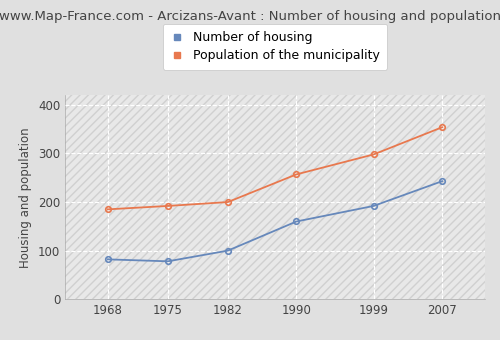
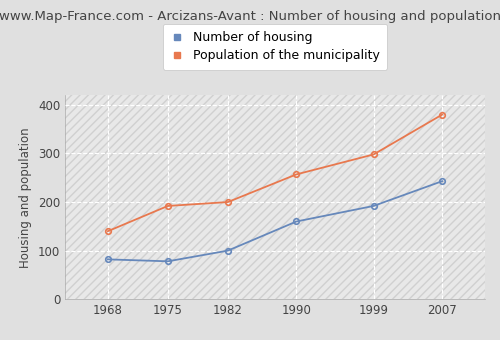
Population of the municipality/1968: 185 -> 140
Population of the municipality/2007: 354 -> 380
